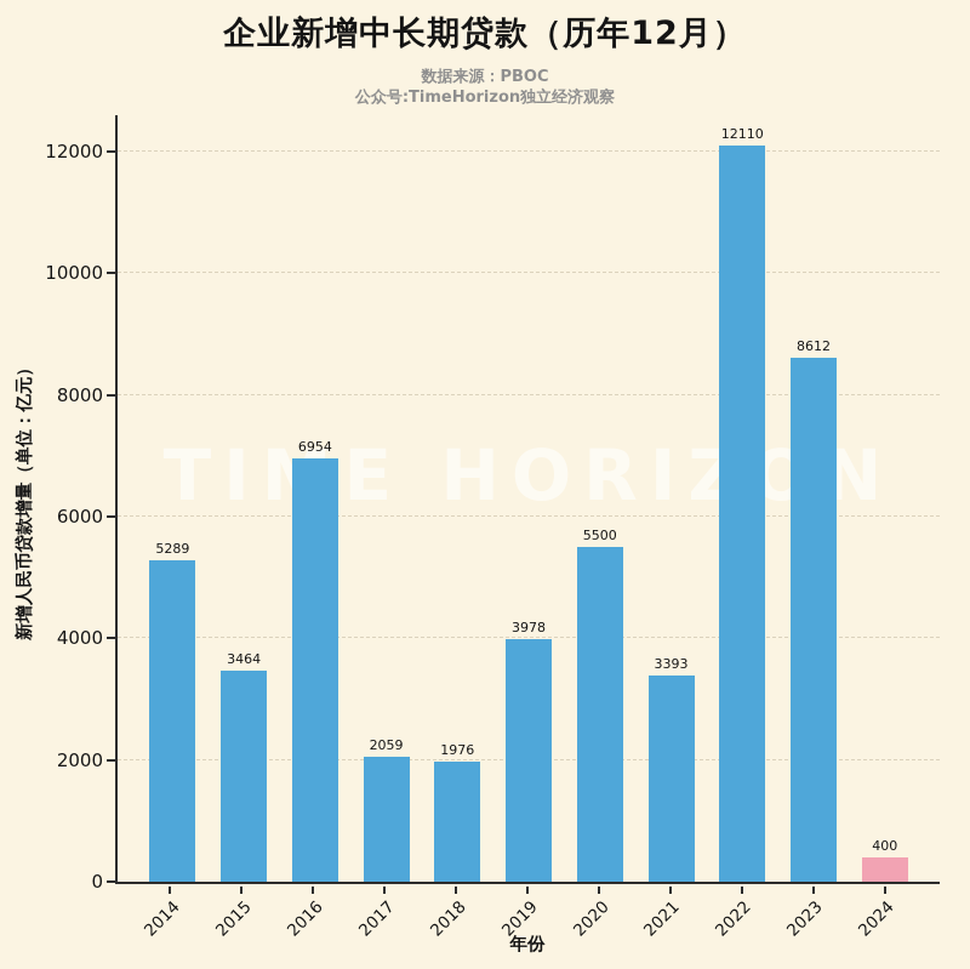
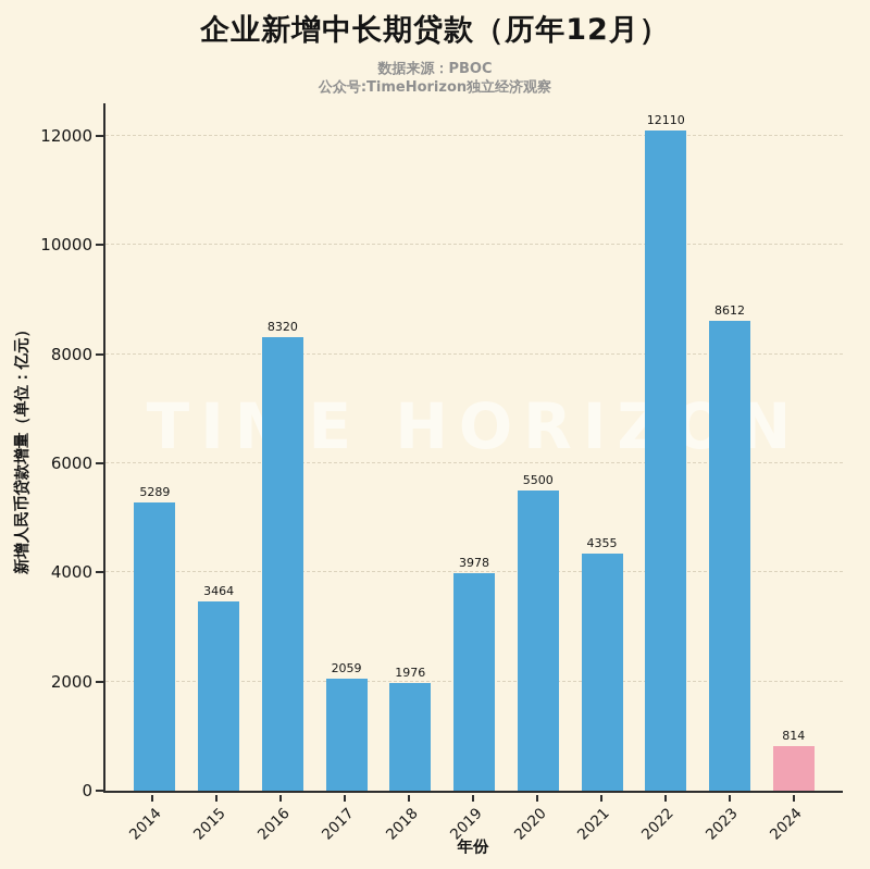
2016: 6954 -> 8320
2021: 3393 -> 4355
2024: 400 -> 814
